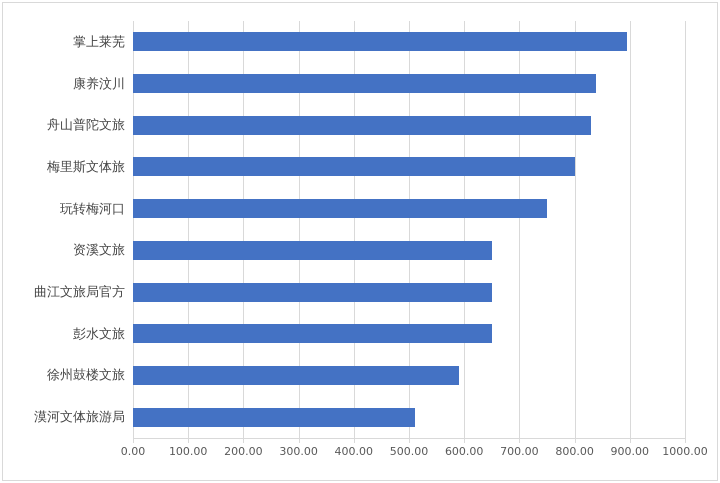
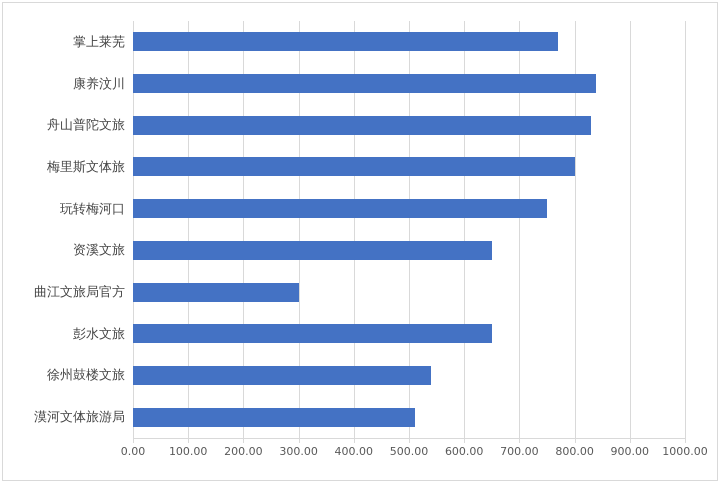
掌上莱芜: 900 -> 770
曲江文旅局官方: 650 -> 300
徐州鼓楼文旅: 590 -> 540
